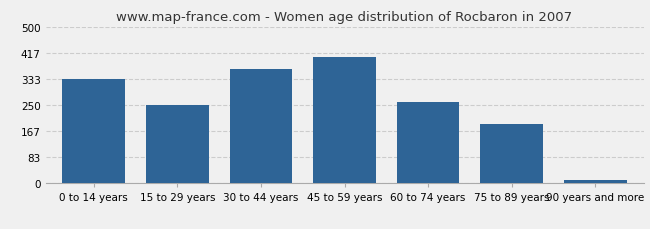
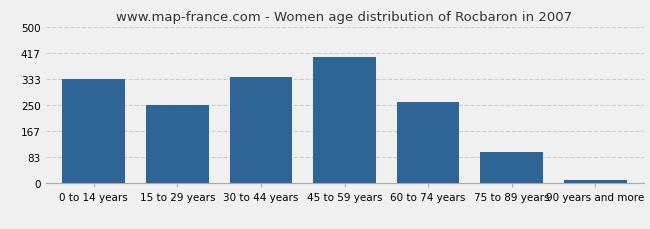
30 to 44 years: 365 -> 338
75 to 89 years: 190 -> 100
